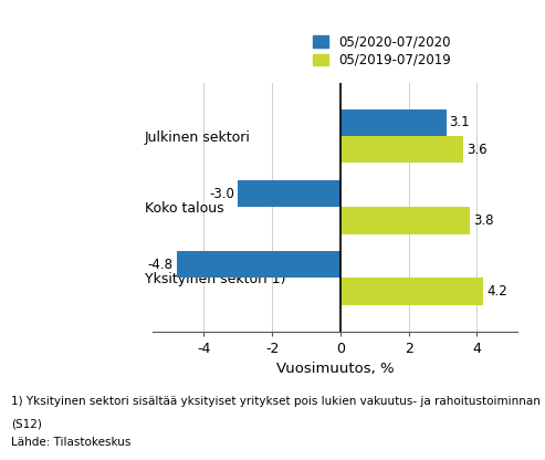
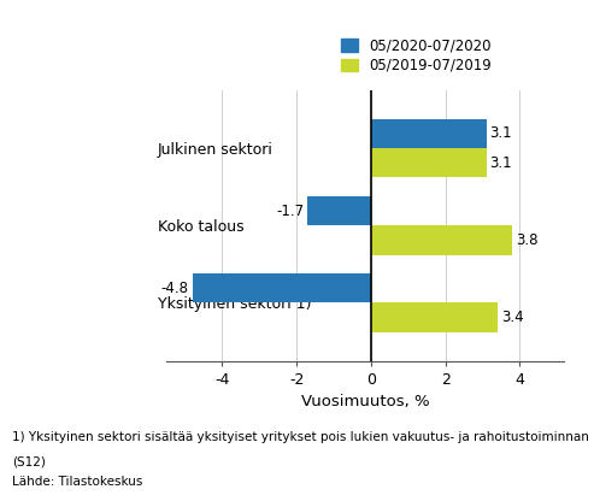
05/2019-07/2019/Julkinen sektori: 3.6 -> 3.1
05/2020-07/2020/Koko talous: -3.0 -> -1.7
05/2019-07/2019/Yksityinen sektori 1): 4.2 -> 3.4
